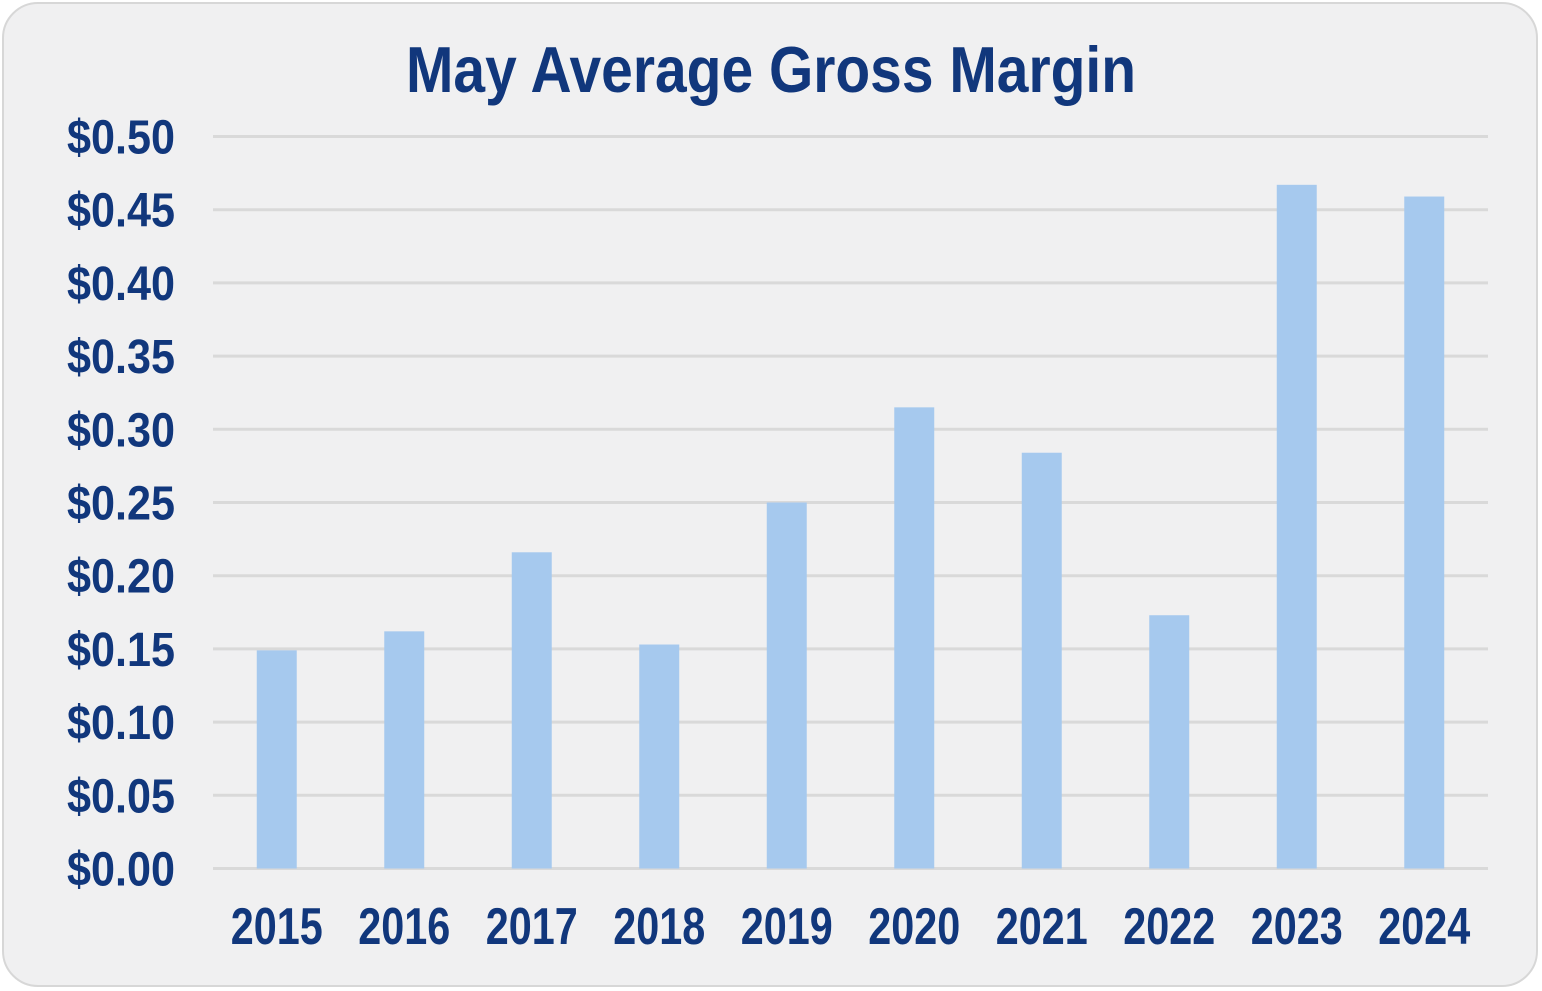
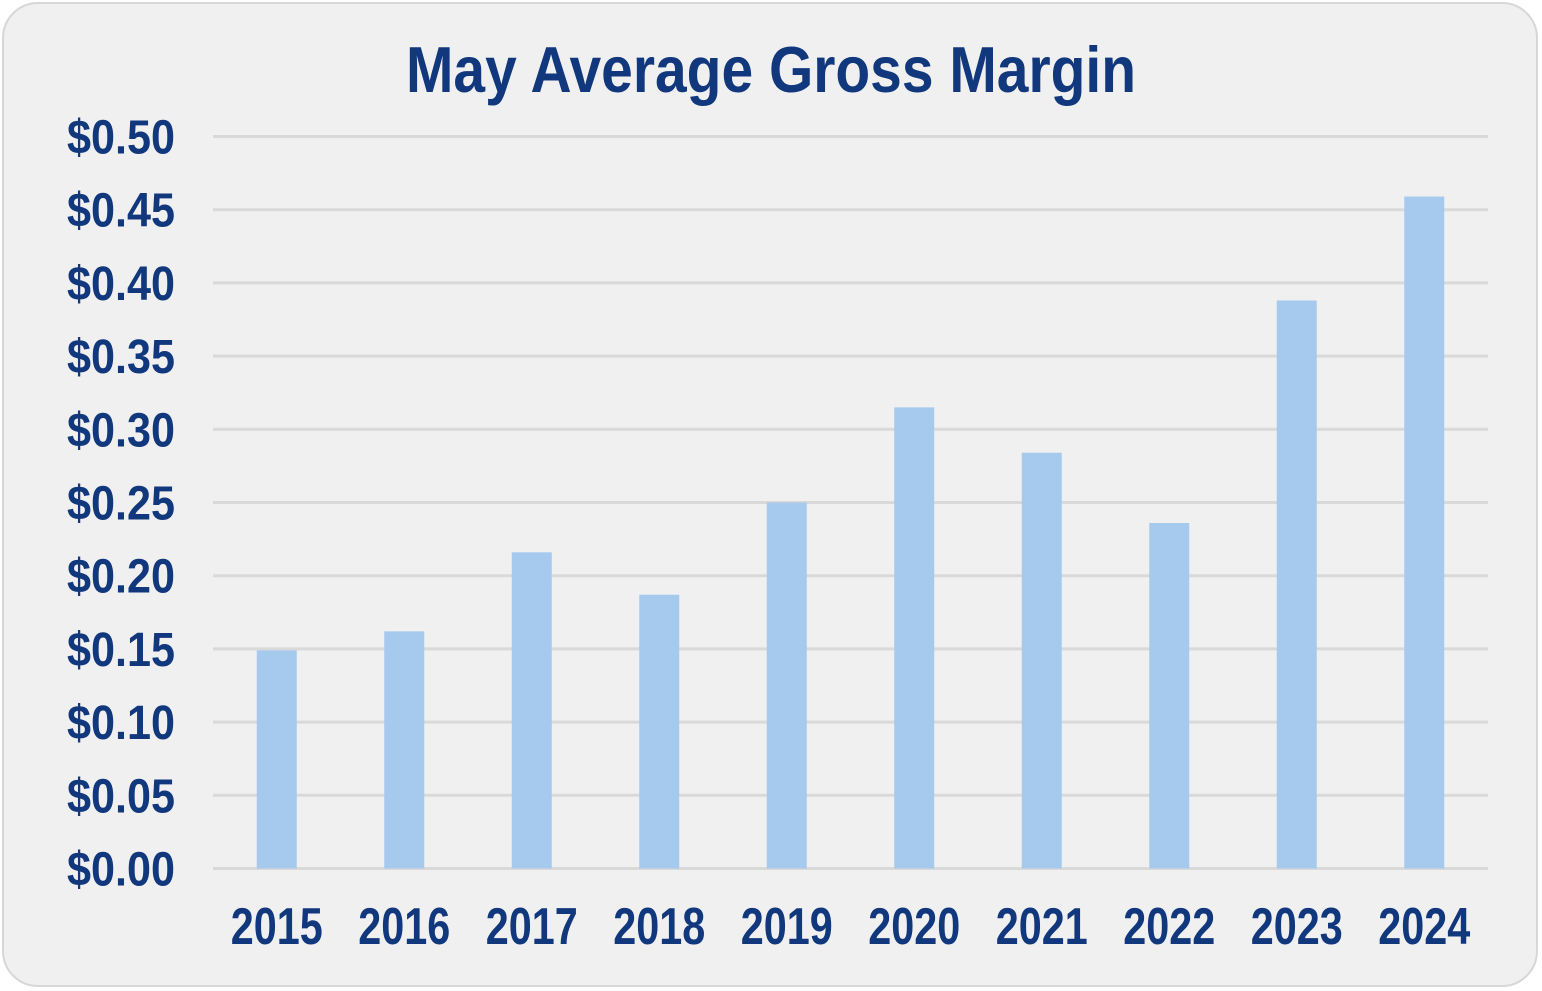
2018: $0.153 -> $0.187
2022: $0.173 -> $0.236
2023: $0.467 -> $0.388
